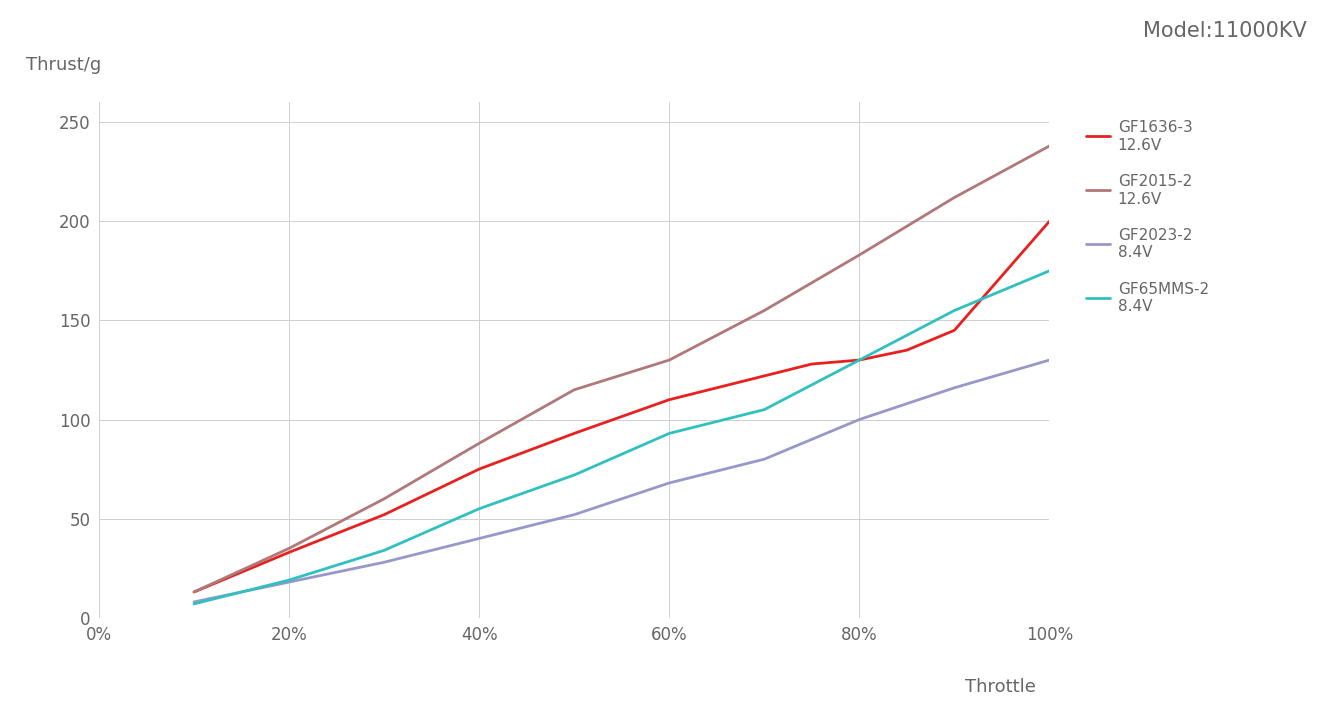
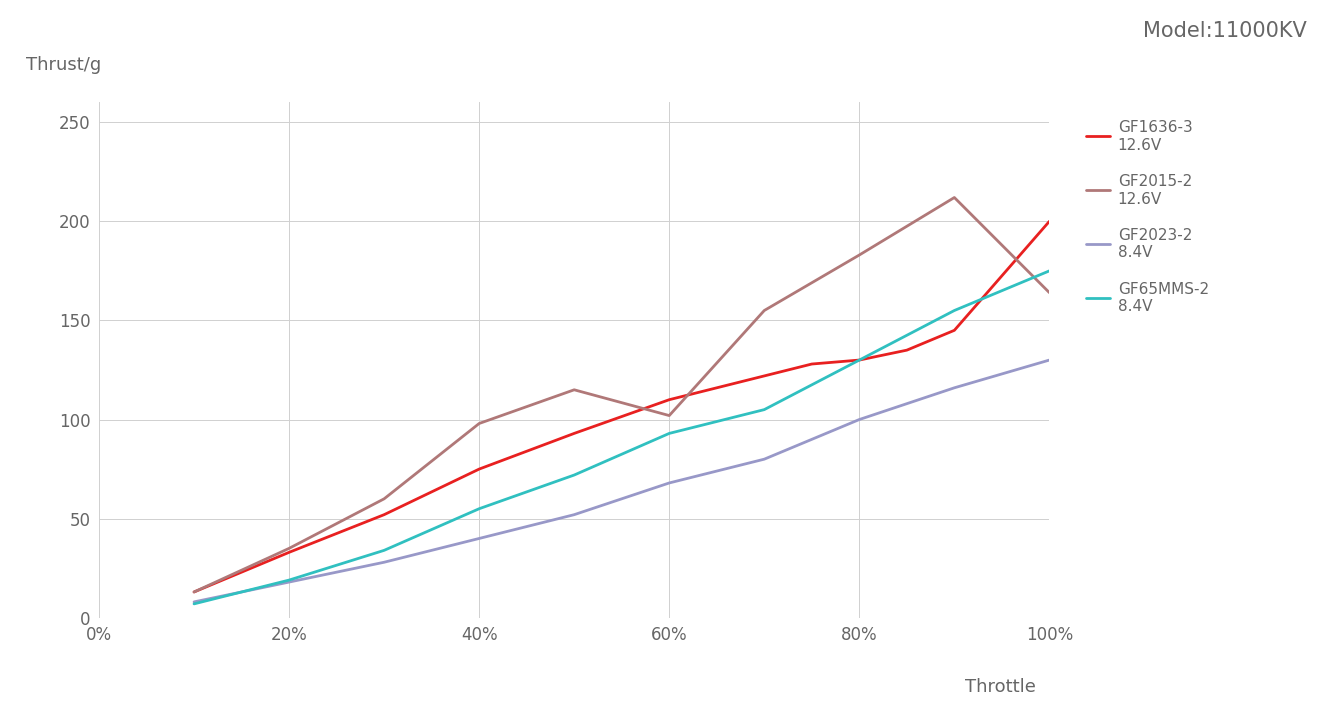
GF2015-2 12.6V/40%: 88 -> 98
GF2015-2 12.6V/60%: 130 -> 102
GF2015-2 12.6V/100%: 238 -> 164
